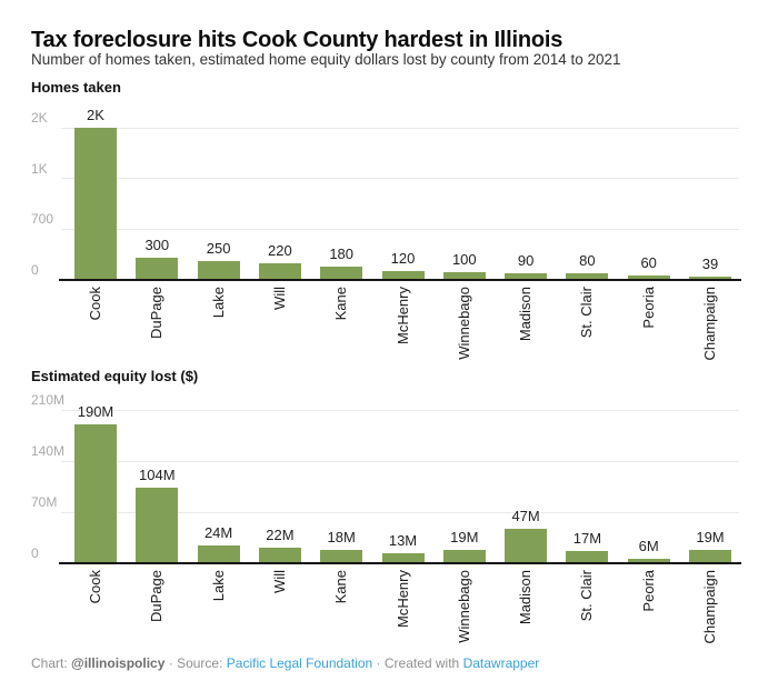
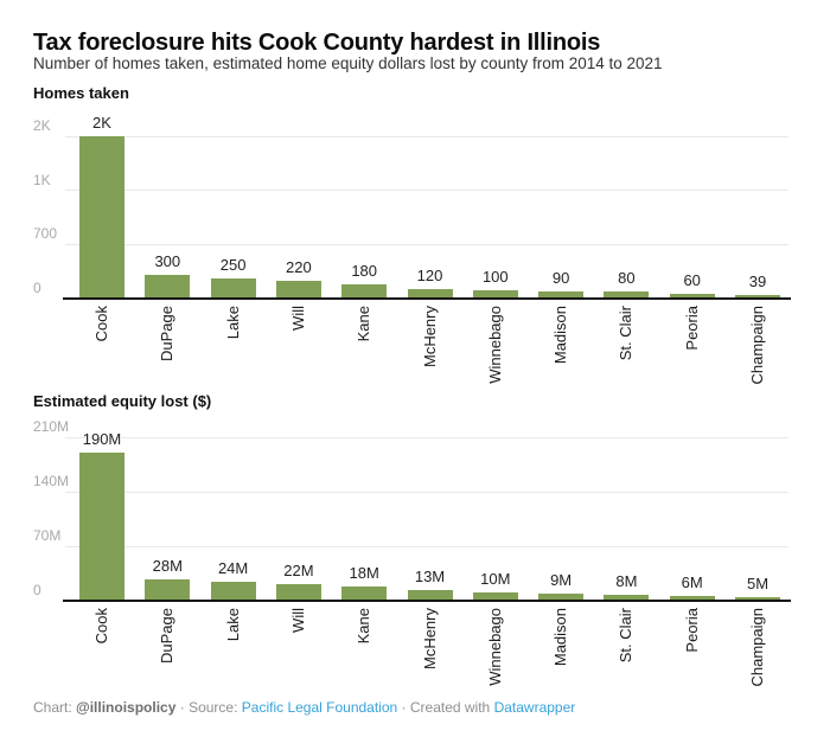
Estimated equity lost ($)/DuPage: 104M -> 28M
Estimated equity lost ($)/Winnebago: 19M -> 10M
Estimated equity lost ($)/Madison: 47M -> 9M
Estimated equity lost ($)/St. Clair: 17M -> 8M
Estimated equity lost ($)/Champaign: 19M -> 5M
